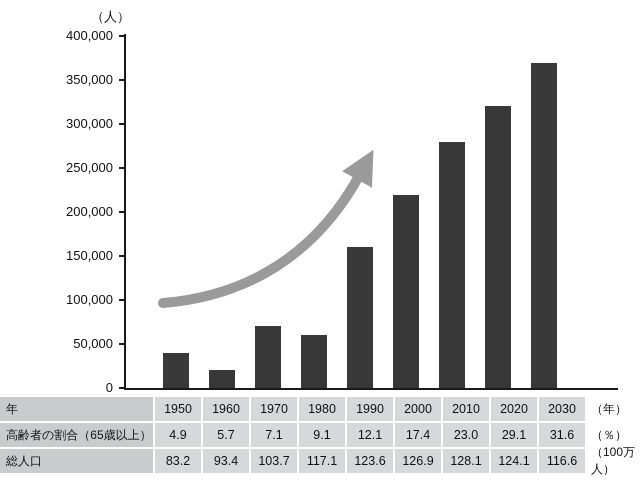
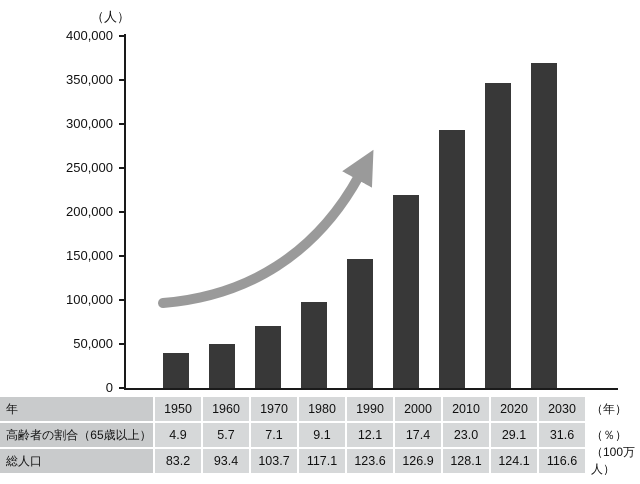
1960: 20000 -> 50000
1980: 60000 -> 100000
1990: 160000 -> 150000
2010: 280000 -> 290000
2020: 320000 -> 350000
